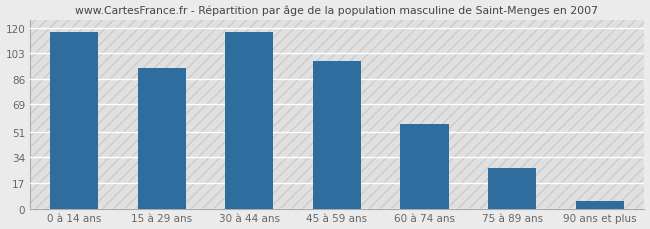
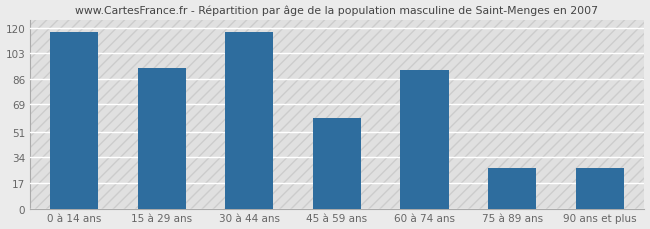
45 à 59 ans: 98 -> 60
60 à 74 ans: 56 -> 92
90 ans et plus: 5 -> 27
